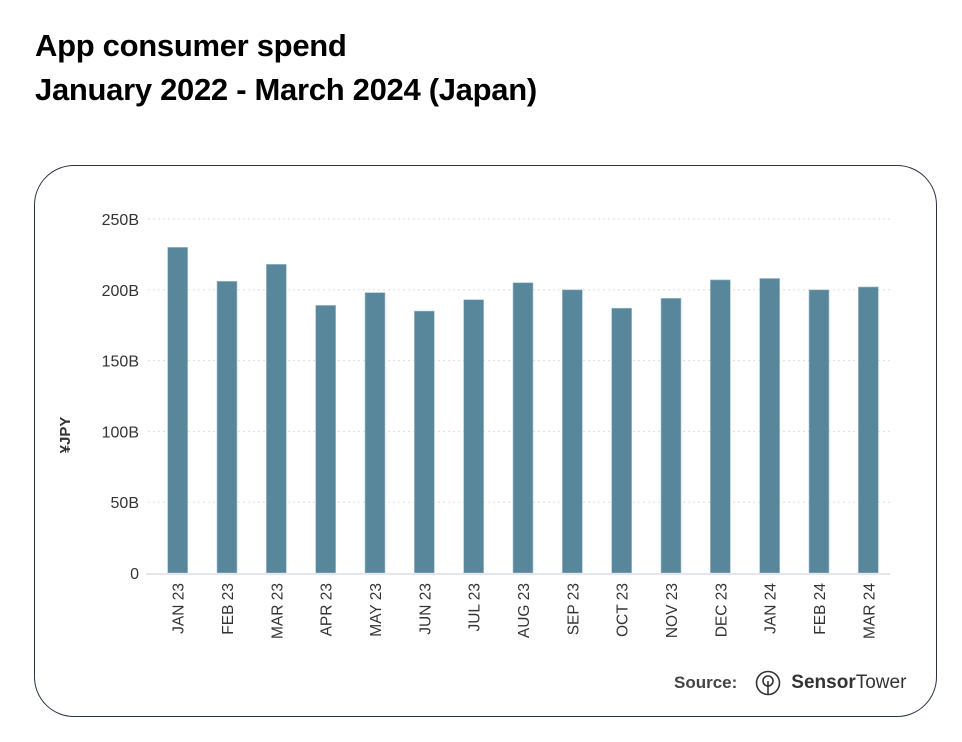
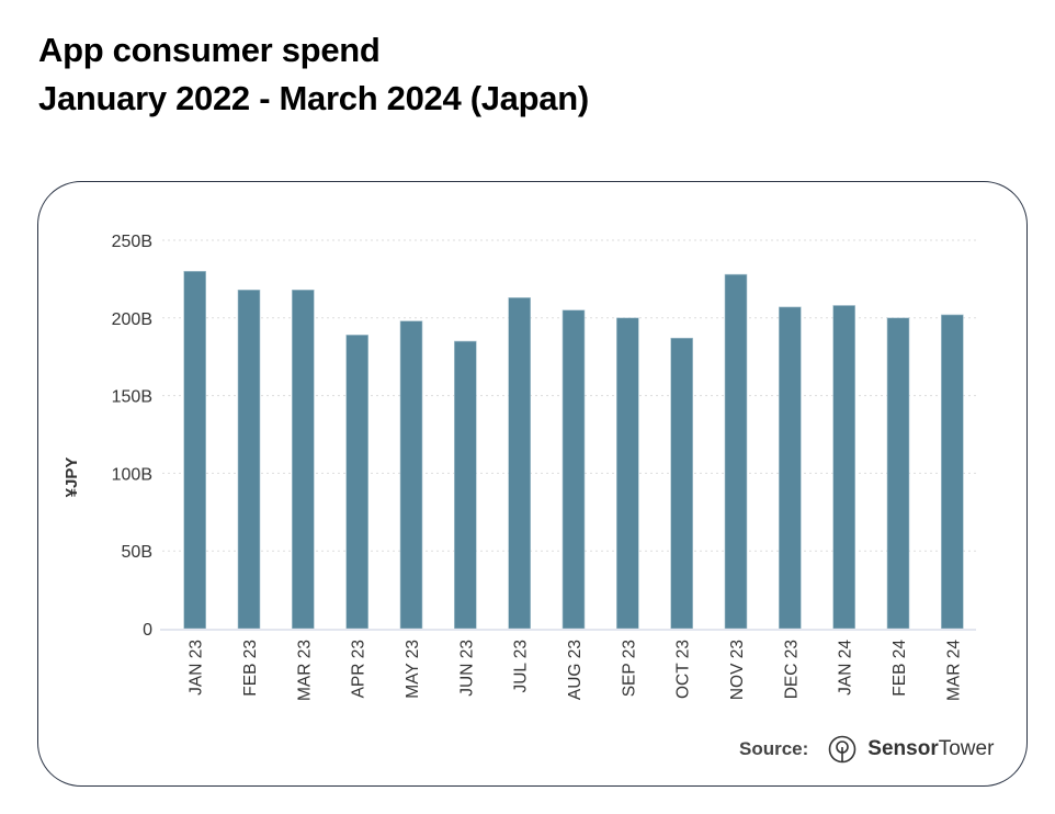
FEB 23: 206B -> 218B
JUL 23: 193B -> 213B
NOV 23: 194B -> 228B
